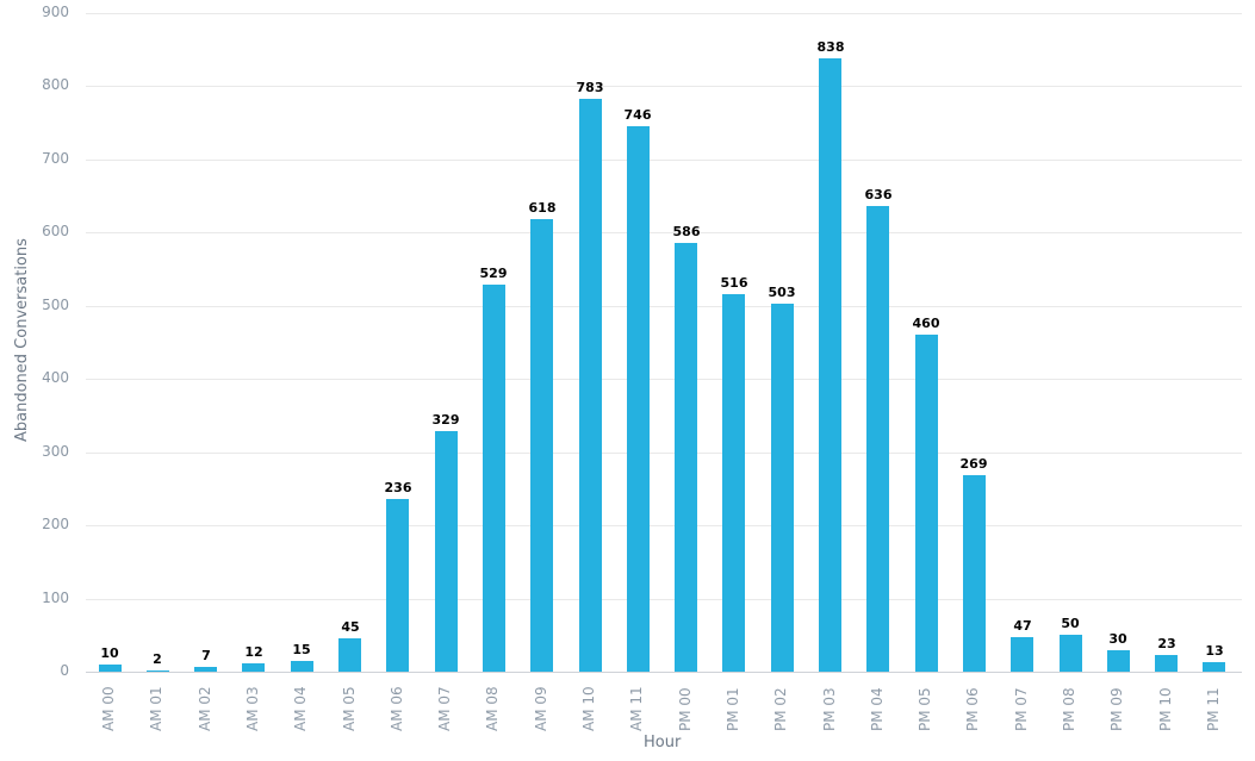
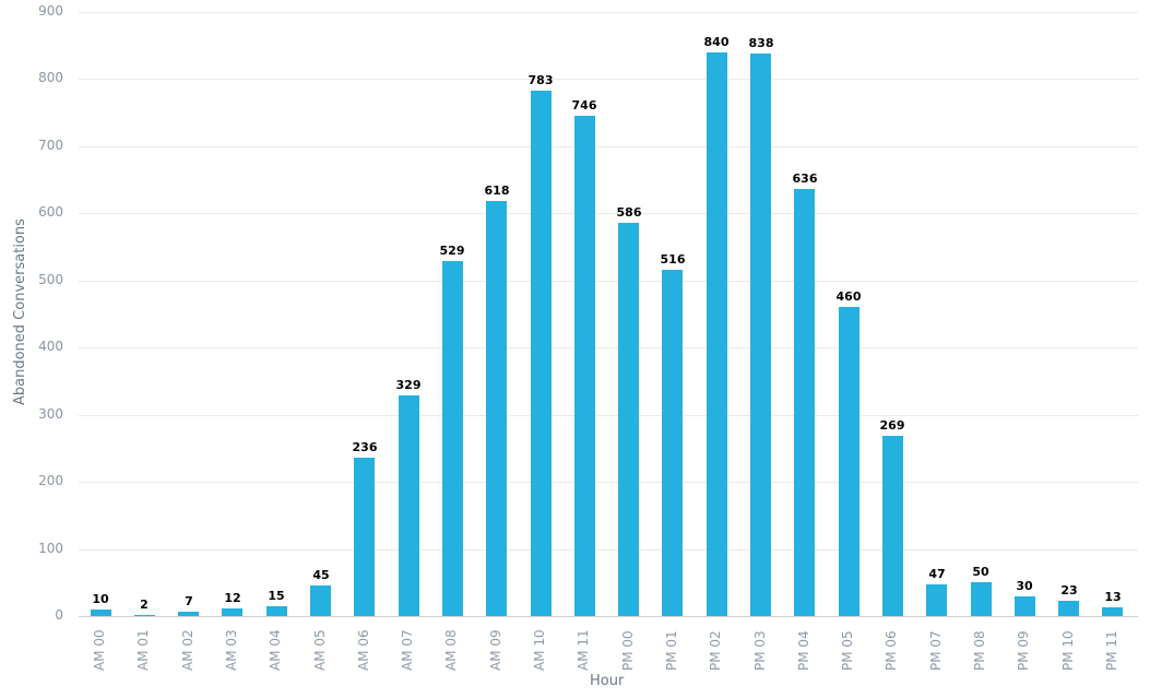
PM 02: 503 -> 840
